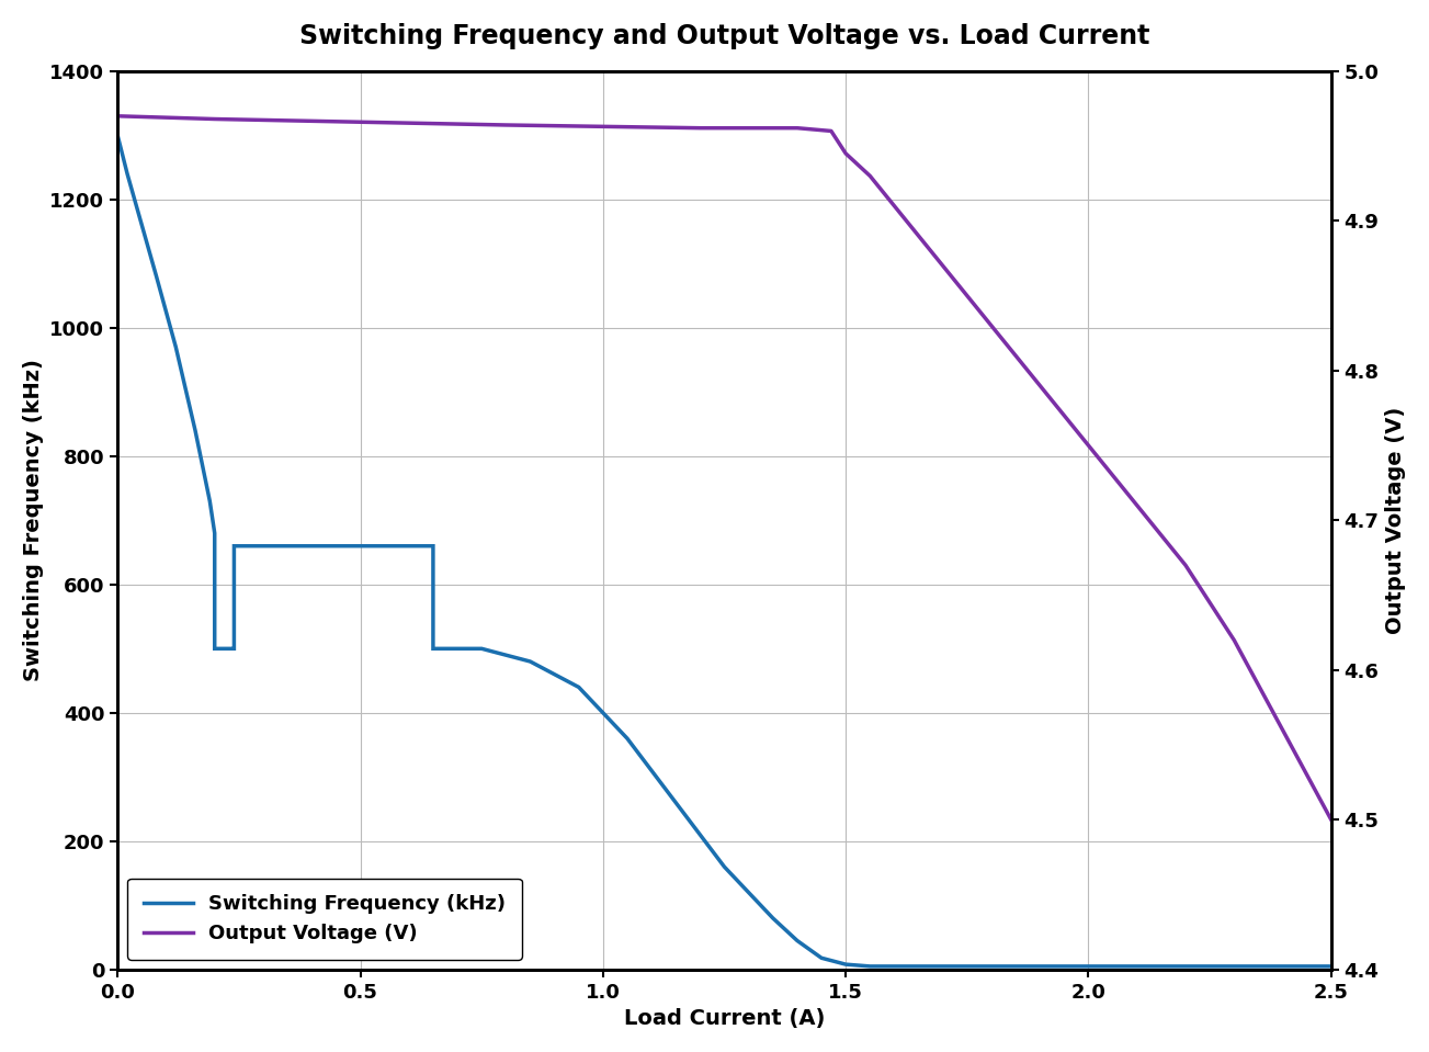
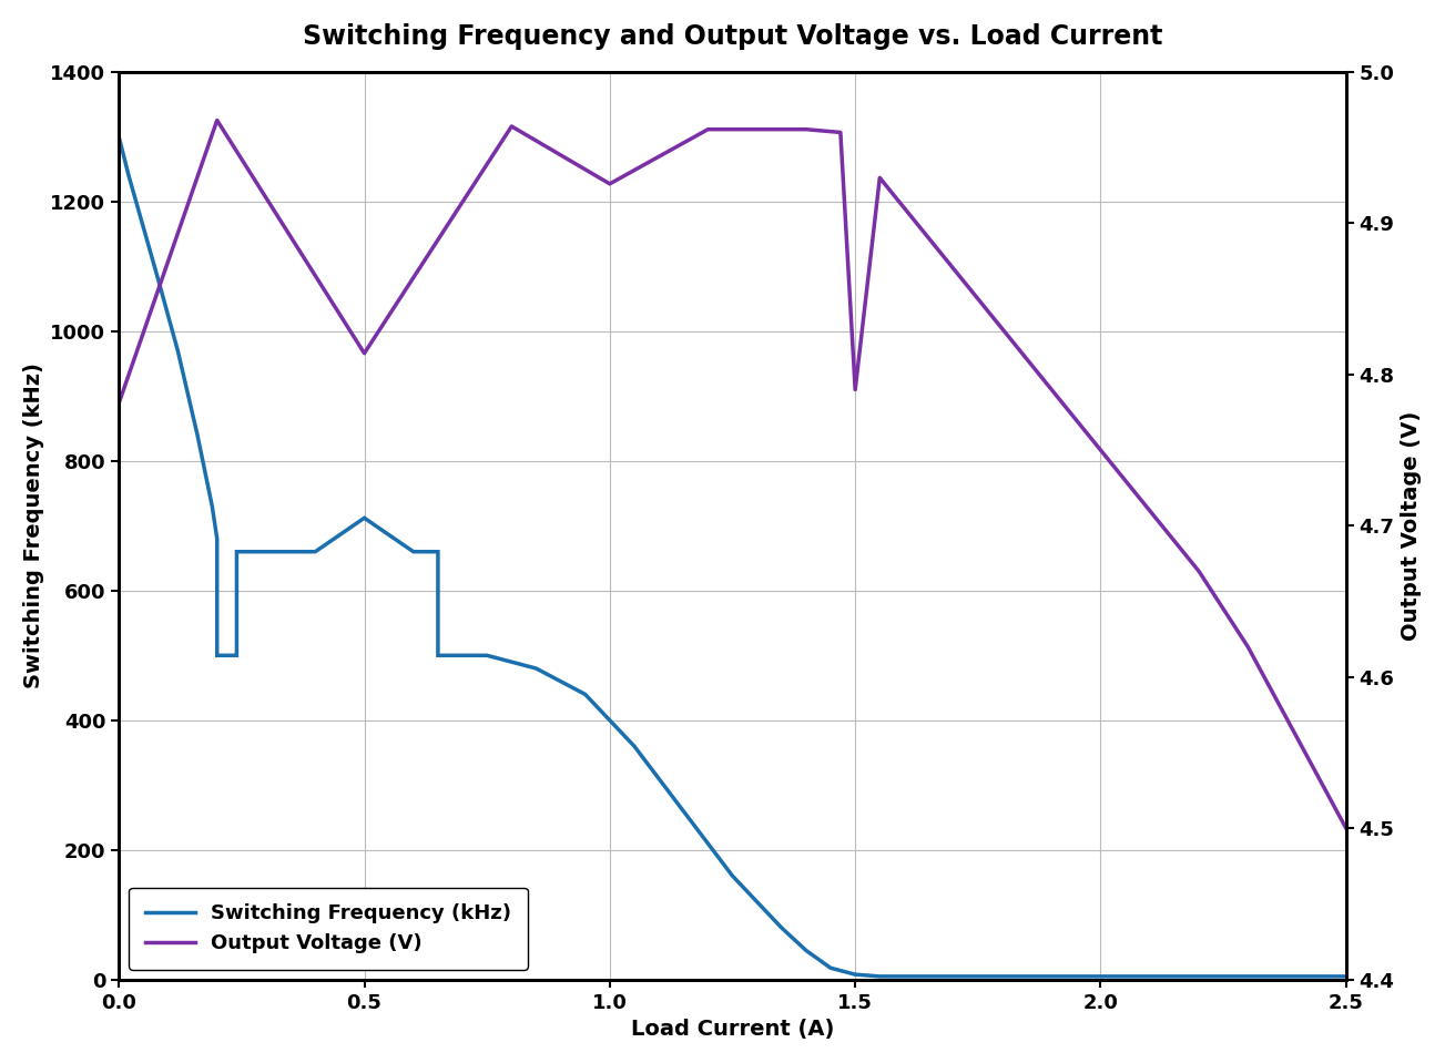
Output Voltage (V)/0.0: 4.970 -> 4.781
Switching Frequency (kHz)/0.5: 660 -> 712
Output Voltage (V)/0.5: 4.966 -> 4.814
Output Voltage (V)/1.0: 4.963 -> 4.926
Output Voltage (V)/1.5: 4.945 -> 4.790
